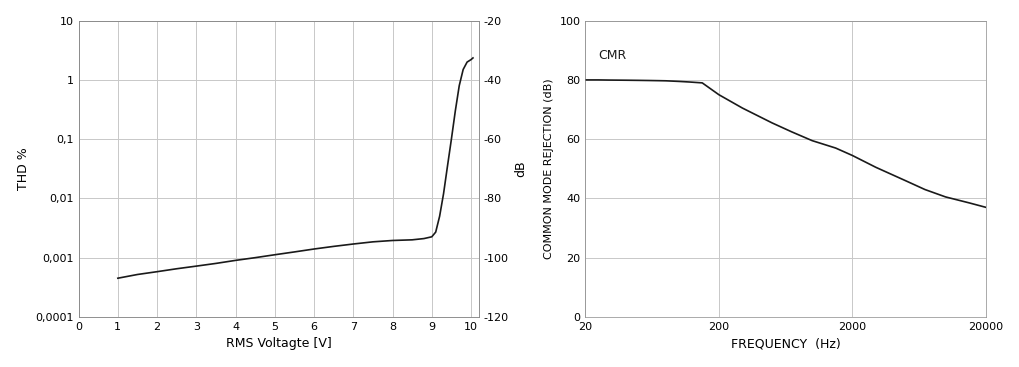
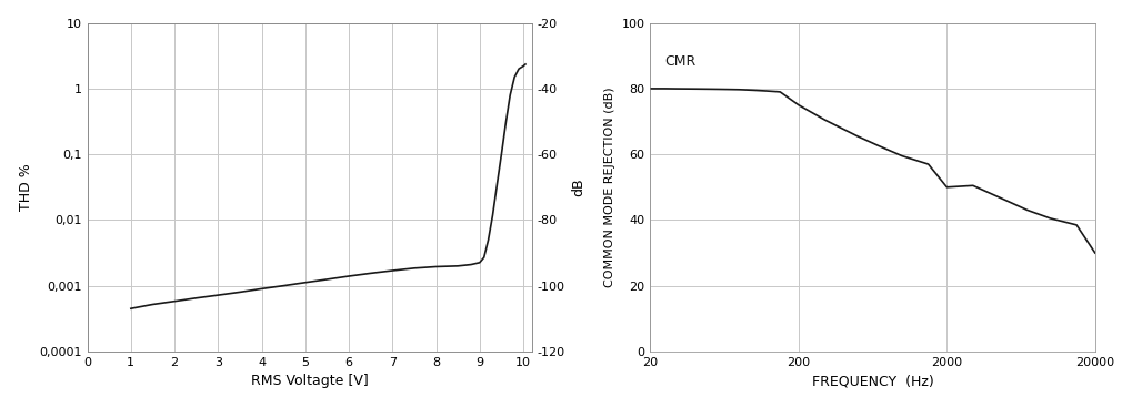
2000: 54.5 -> 50.0
20000: 37.0 -> 30.0
